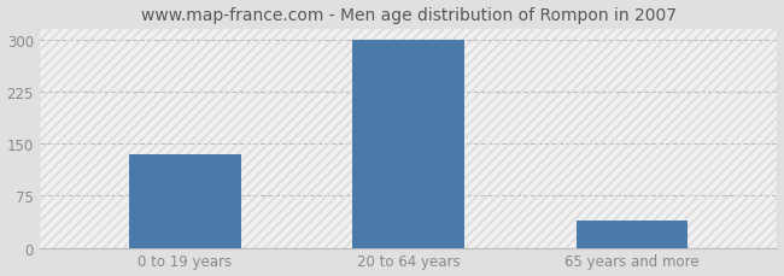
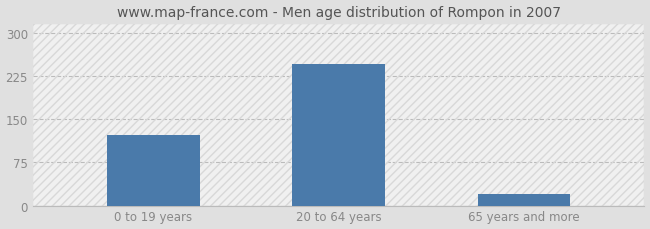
0 to 19 years: 135 -> 122
20 to 64 years: 300 -> 246
65 years and more: 40 -> 20
